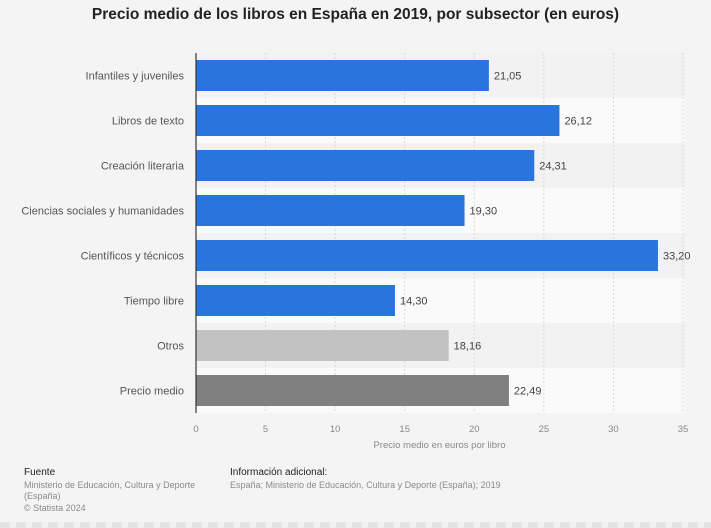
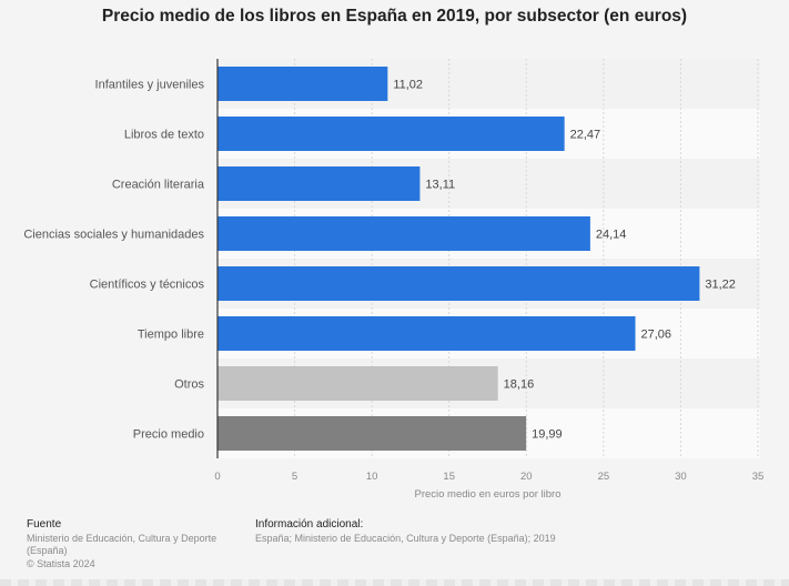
Infantiles y juveniles: 21,05 -> 11,02
Libros de texto: 26,12 -> 22,47
Creación literaria: 24,31 -> 13,11
Ciencias sociales y humanidades: 19,30 -> 24,14
Científicos y técnicos: 33,20 -> 31,22
Tiempo libre: 14,30 -> 27,06
Precio medio: 22,49 -> 19,99
